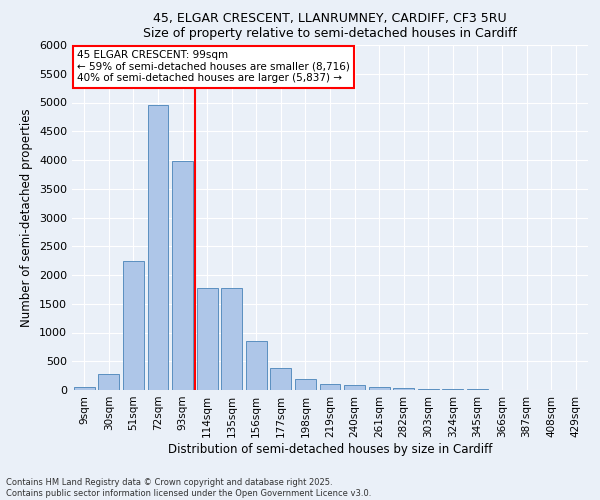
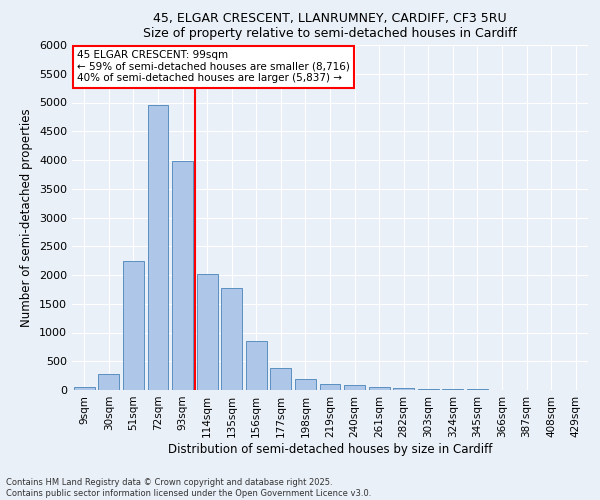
114sqm: 1780 -> 2020
